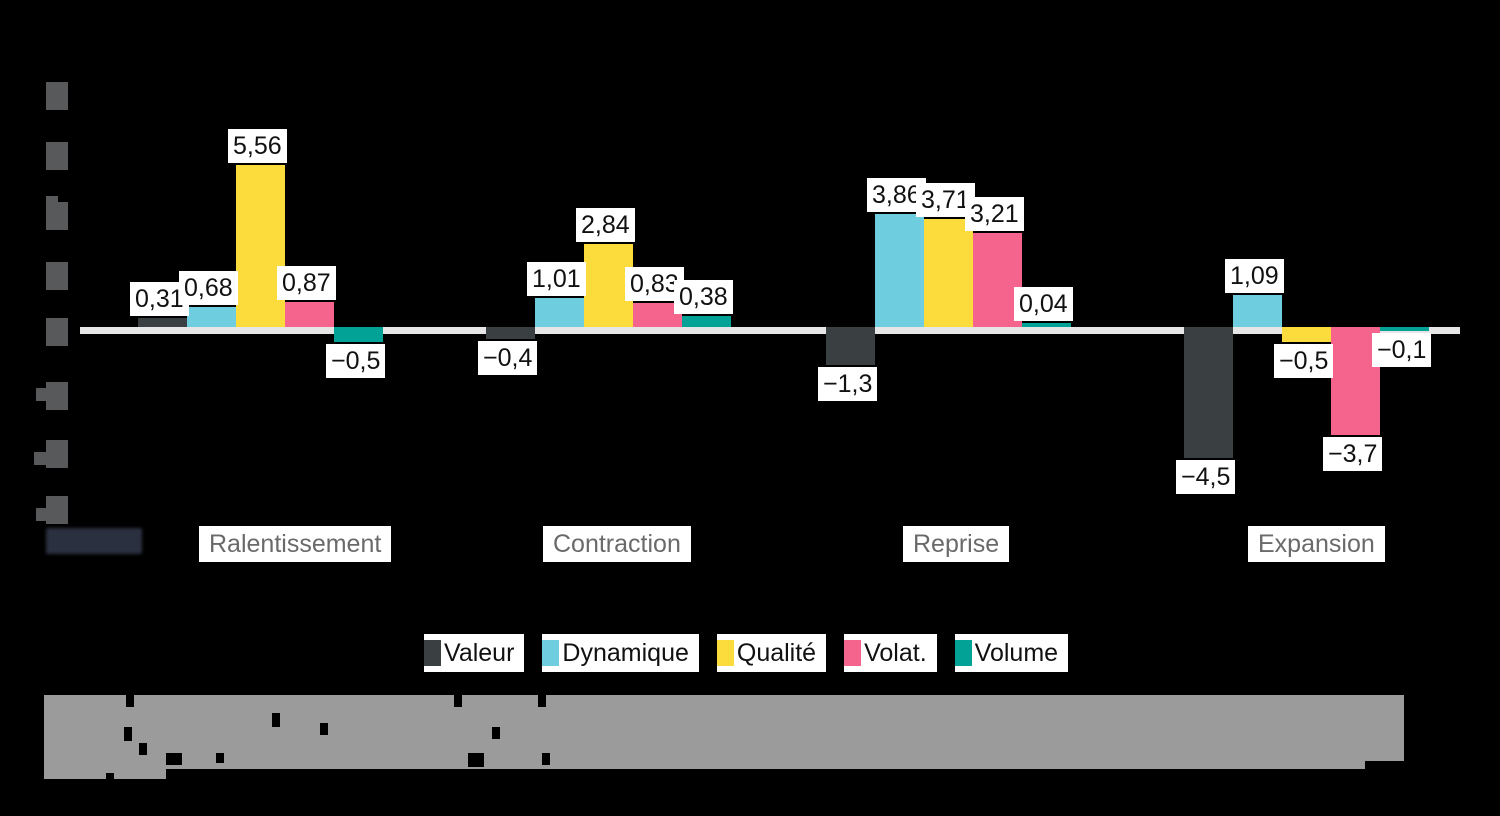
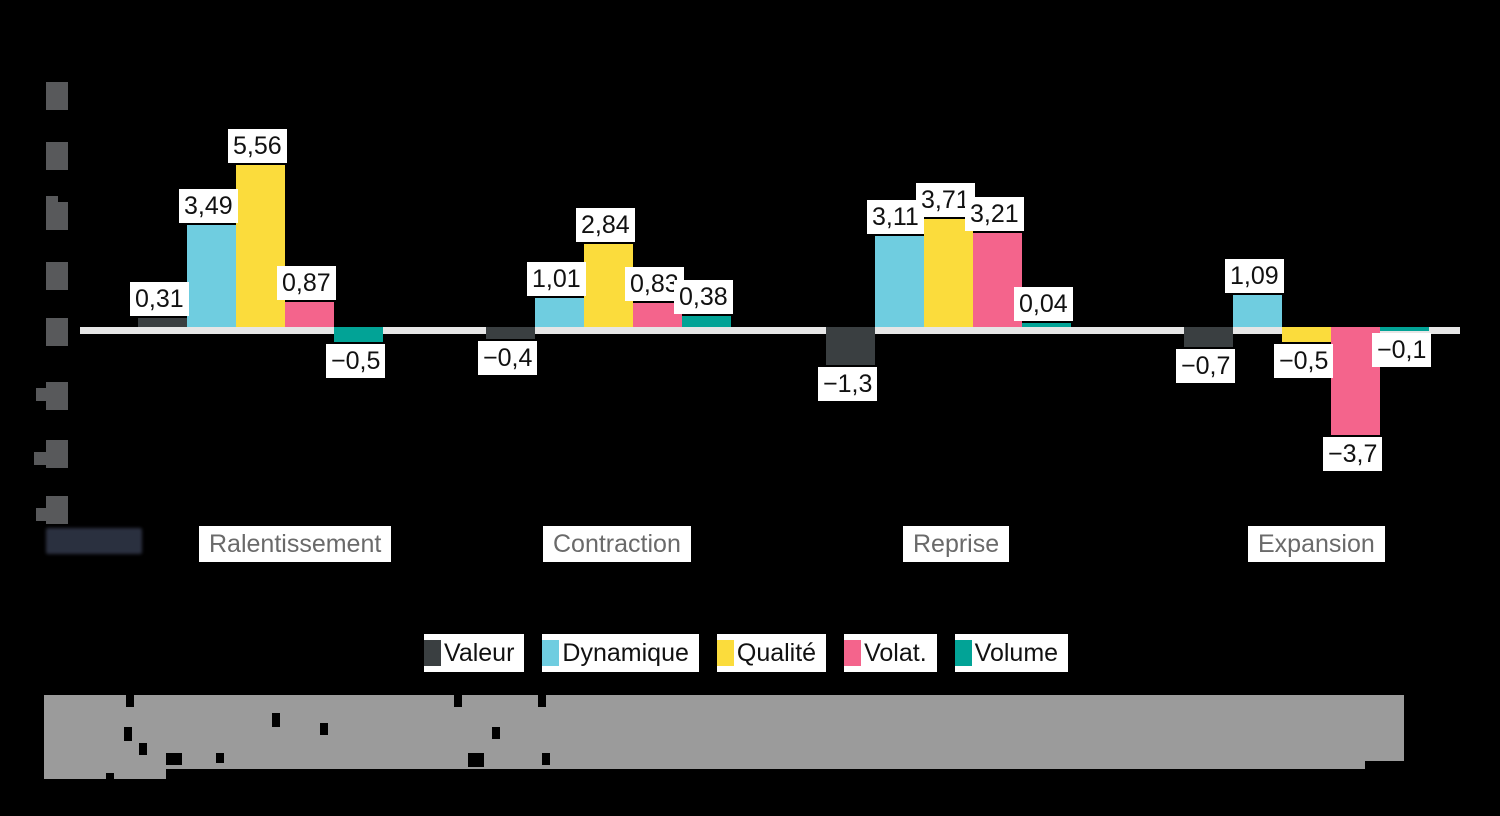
Dynamique/Ralentissement: 0,68 -> 3,49
Dynamique/Reprise: 3,86 -> 3,11
Valeur/Expansion: −4,5 -> −0,7
